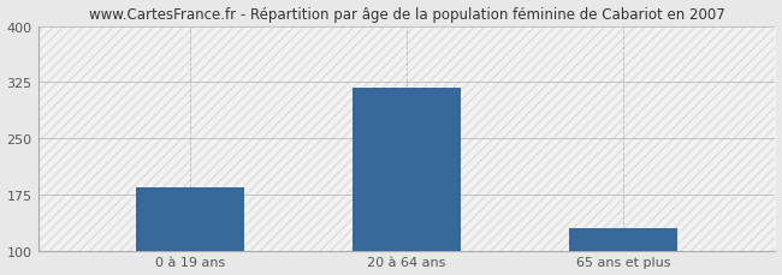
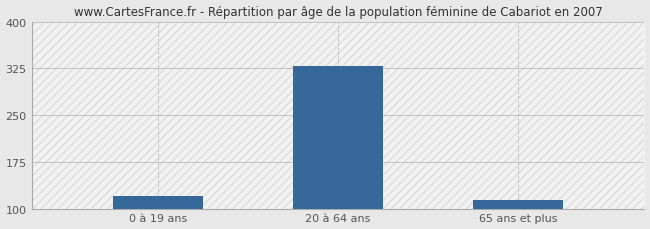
0 à 19 ans: 184 -> 120
20 à 64 ans: 318 -> 328
65 ans et plus: 130 -> 113
